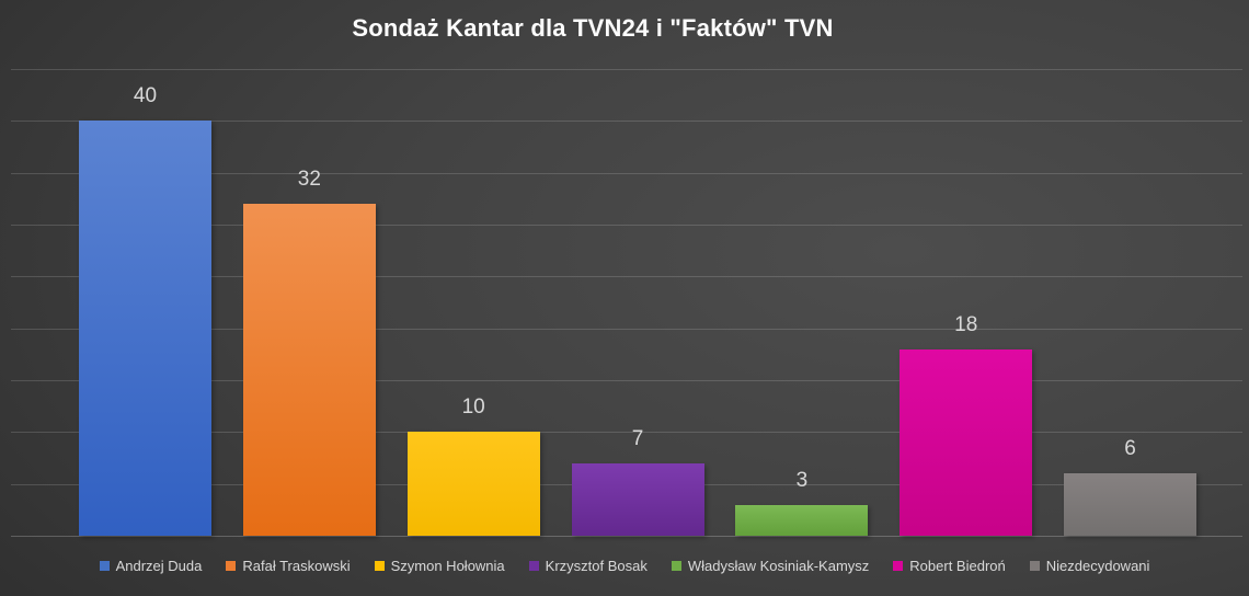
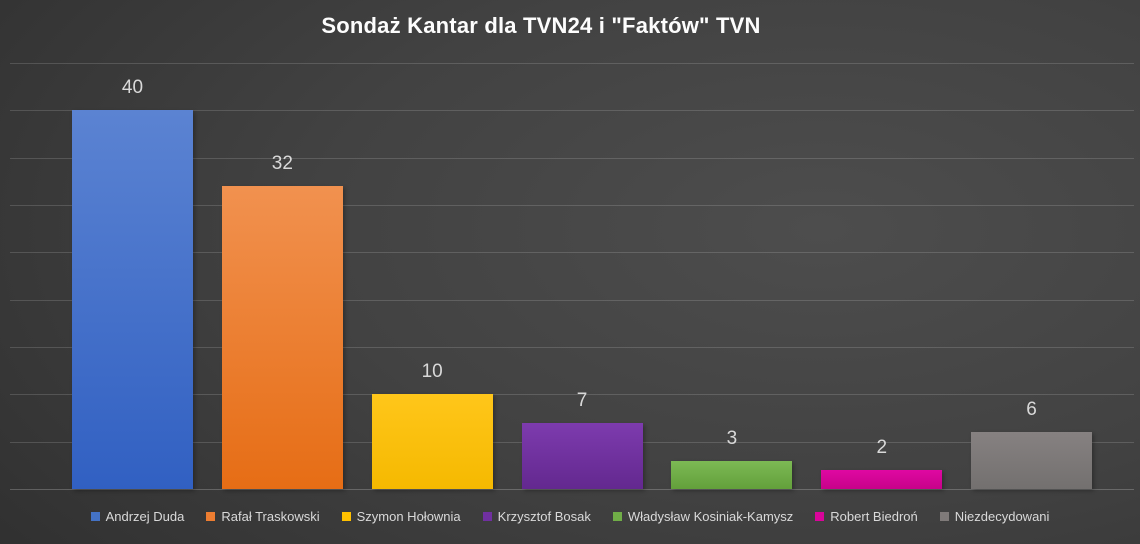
Robert Biedroń: 18 -> 2
